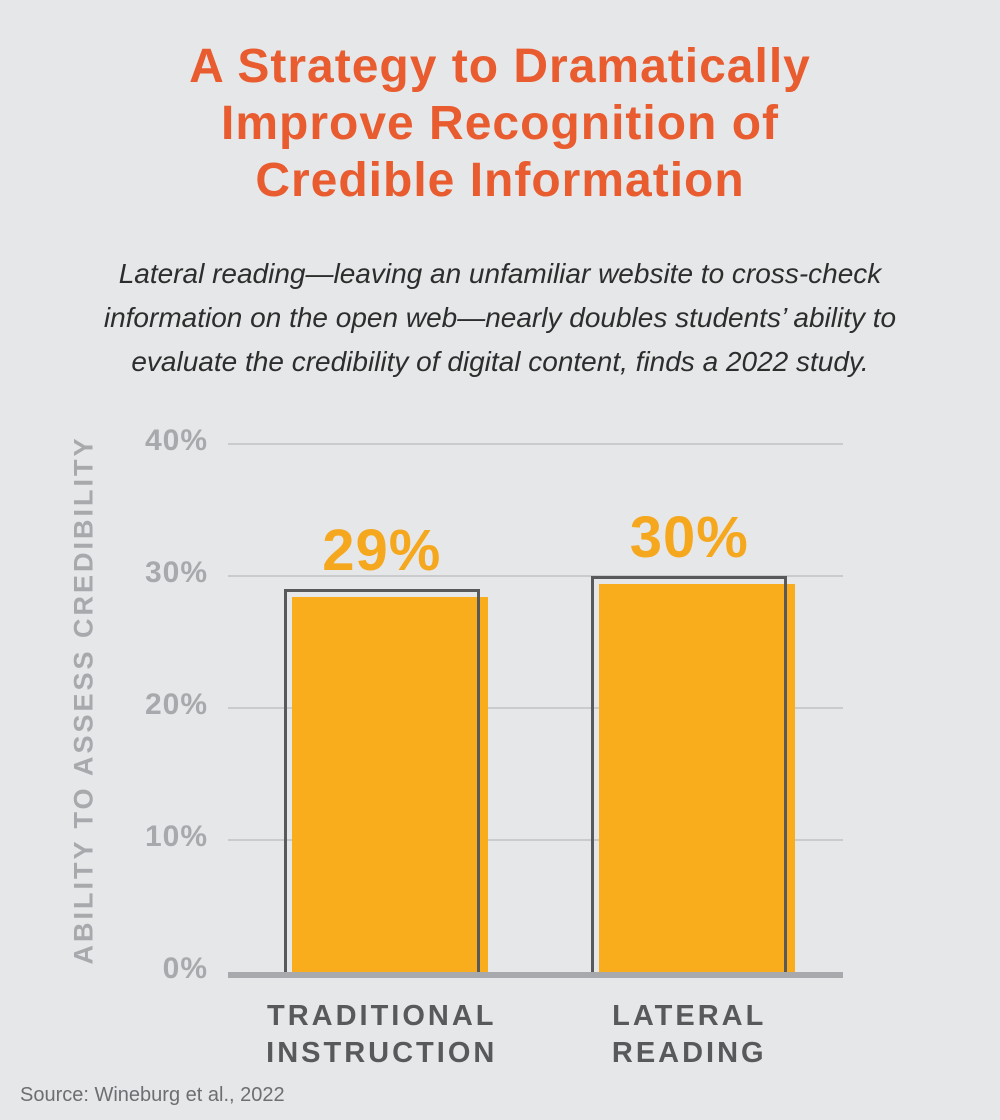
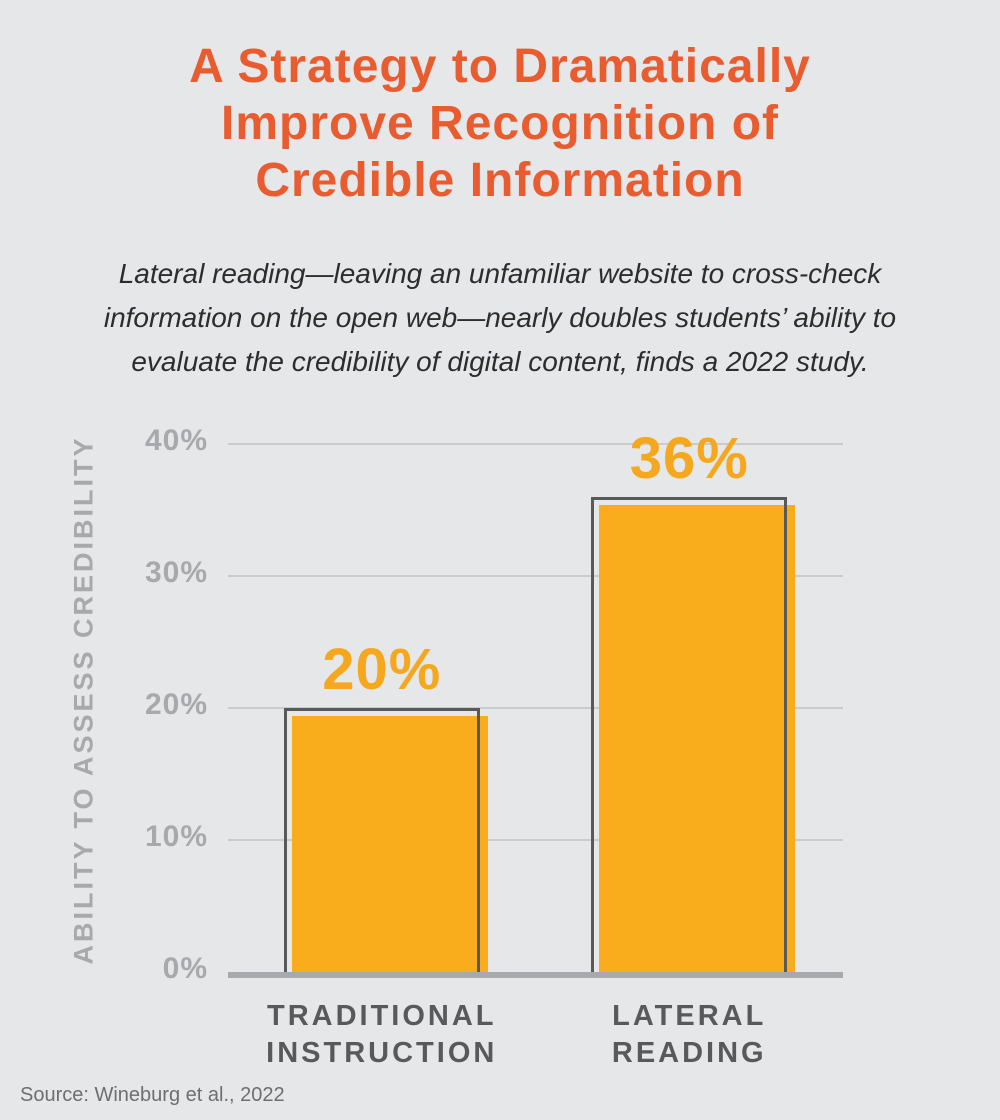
TRADITIONAL INSTRUCTION: 29% -> 20%
LATERAL READING: 30% -> 36%
